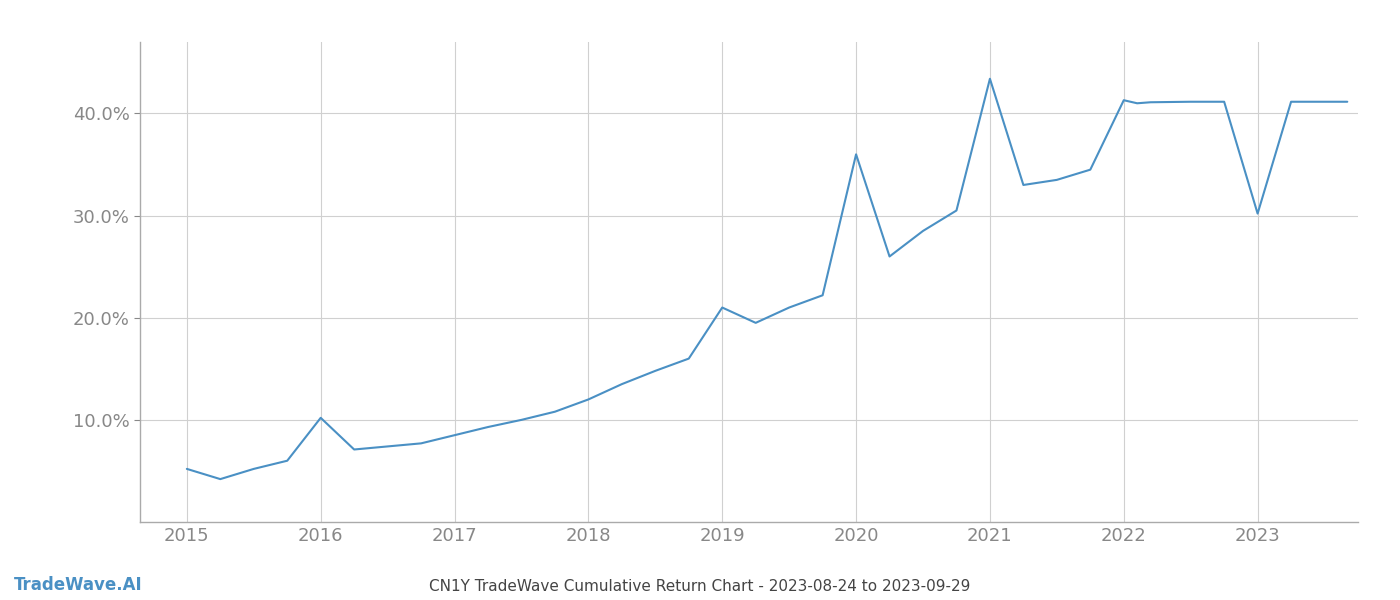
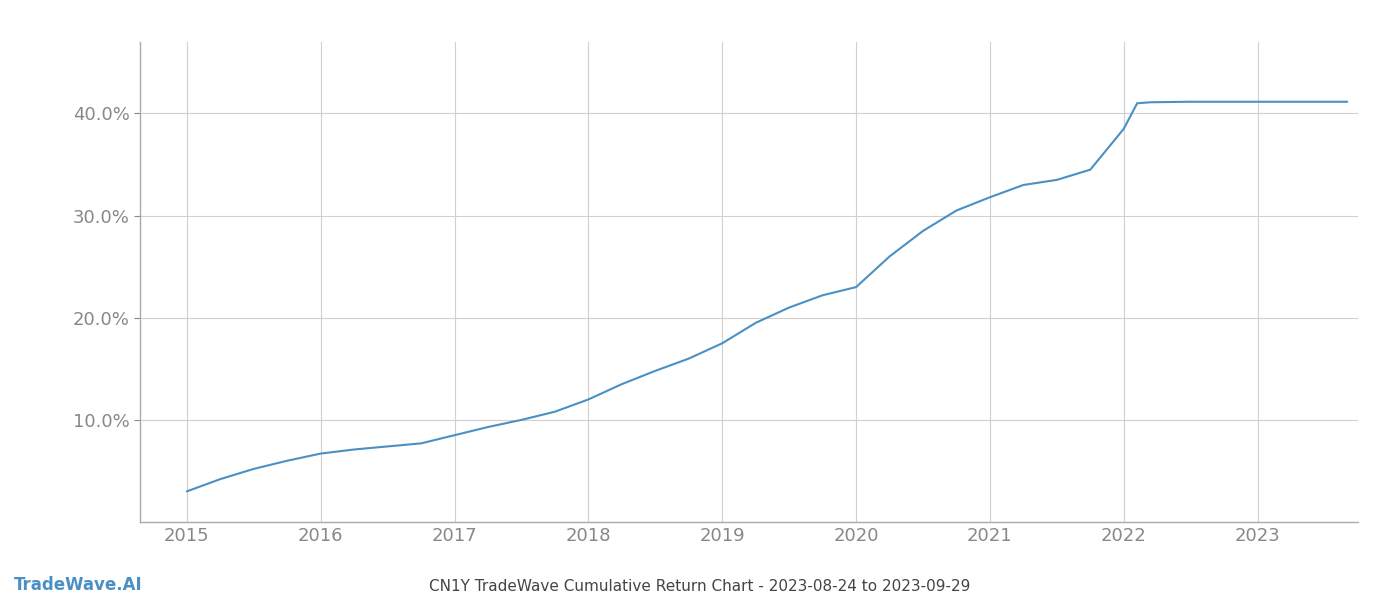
2015: 5.2% -> 3.0%
2016: 10.2% -> 6.7%
2019: 21.0% -> 17.5%
2020: 36.0% -> 23.0%
2021: 43.4% -> 31.8%
2022: 41.3% -> 38.5%
2023: 30.2% -> 41.1%
